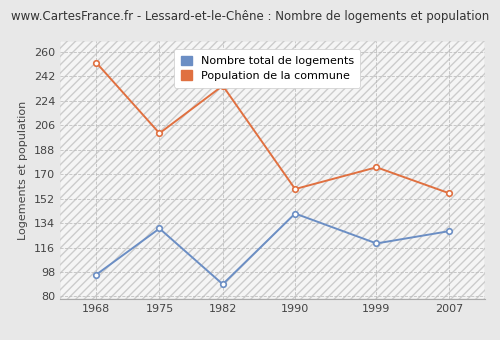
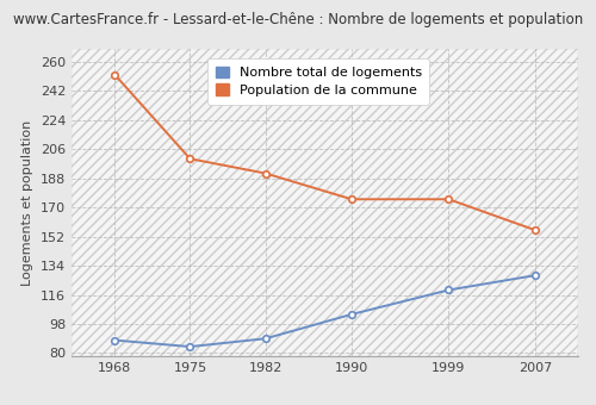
Nombre total de logements/1968: 96 -> 88
Nombre total de logements/1975: 130 -> 84
Population de la commune/1982: 235 -> 191
Nombre total de logements/1990: 141 -> 104
Population de la commune/1990: 159 -> 175
